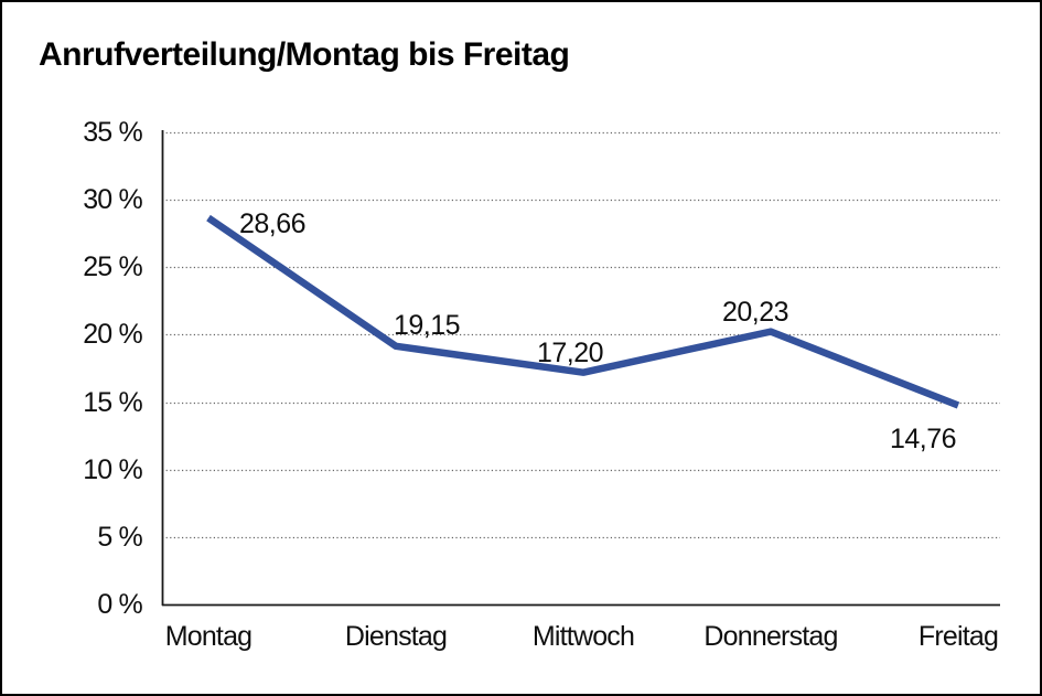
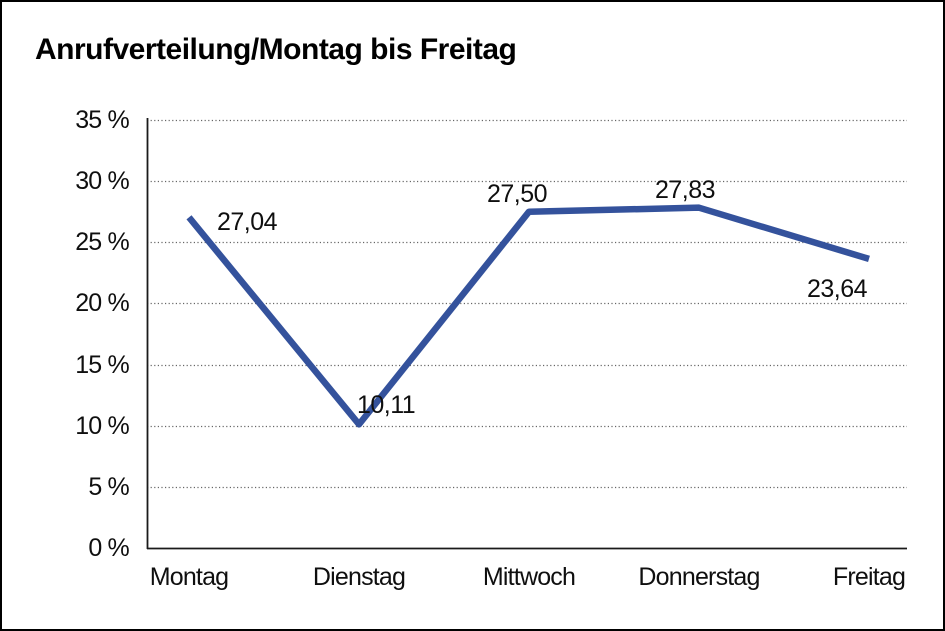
Montag: 28,66 -> 27,04
Dienstag: 19,15 -> 10,11
Mittwoch: 17,20 -> 27,50
Donnerstag: 20,23 -> 27,83
Freitag: 14,76 -> 23,64
